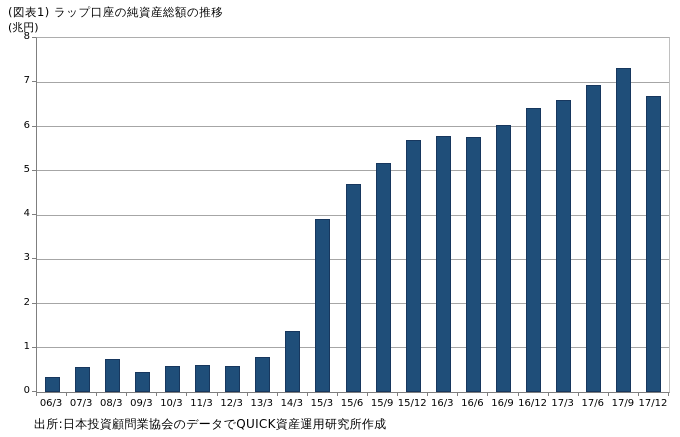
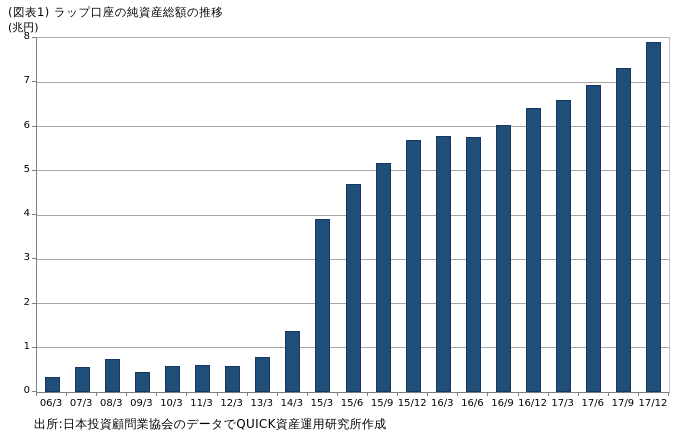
17/12: 6.7 -> 7.9
